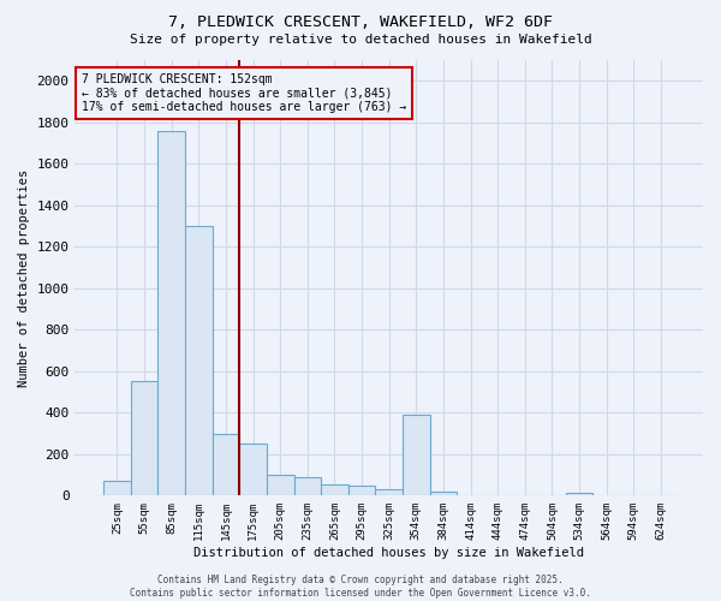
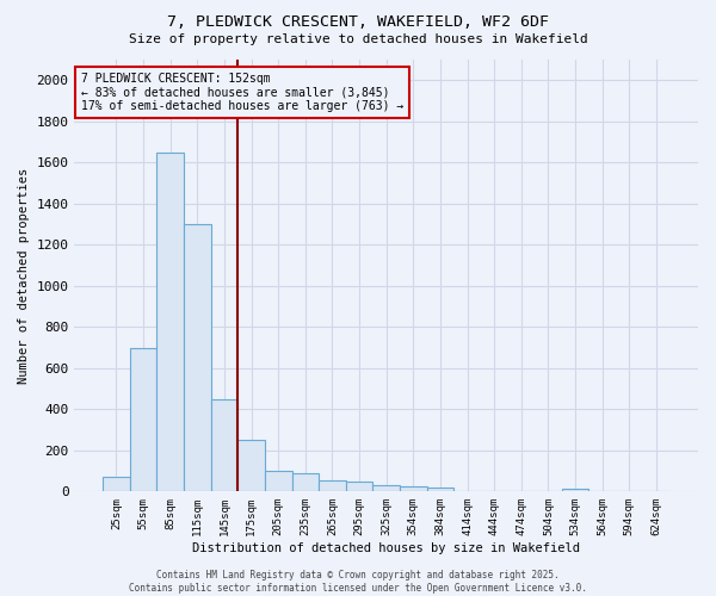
55sqm: 550 -> 700
85sqm: 1760 -> 1650
145sqm: 300 -> 450
354sqm: 390 -> 20
